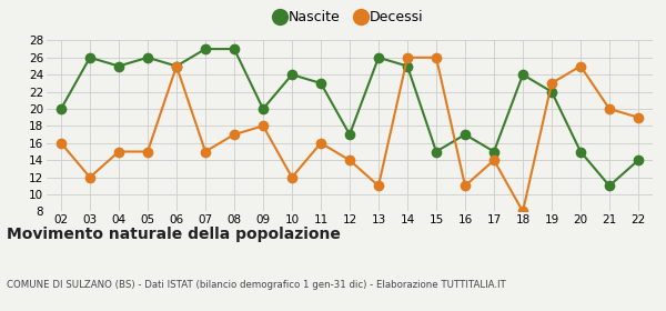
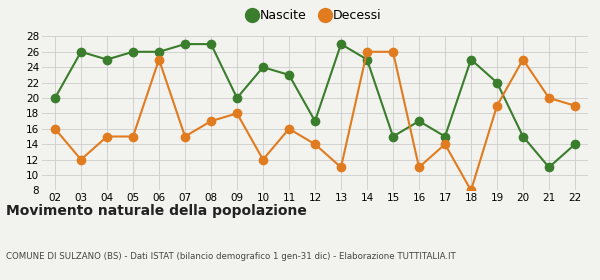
Nascite/06: 25 -> 26
Nascite/13: 26 -> 27
Nascite/18: 24 -> 25
Decessi/19: 23 -> 19
